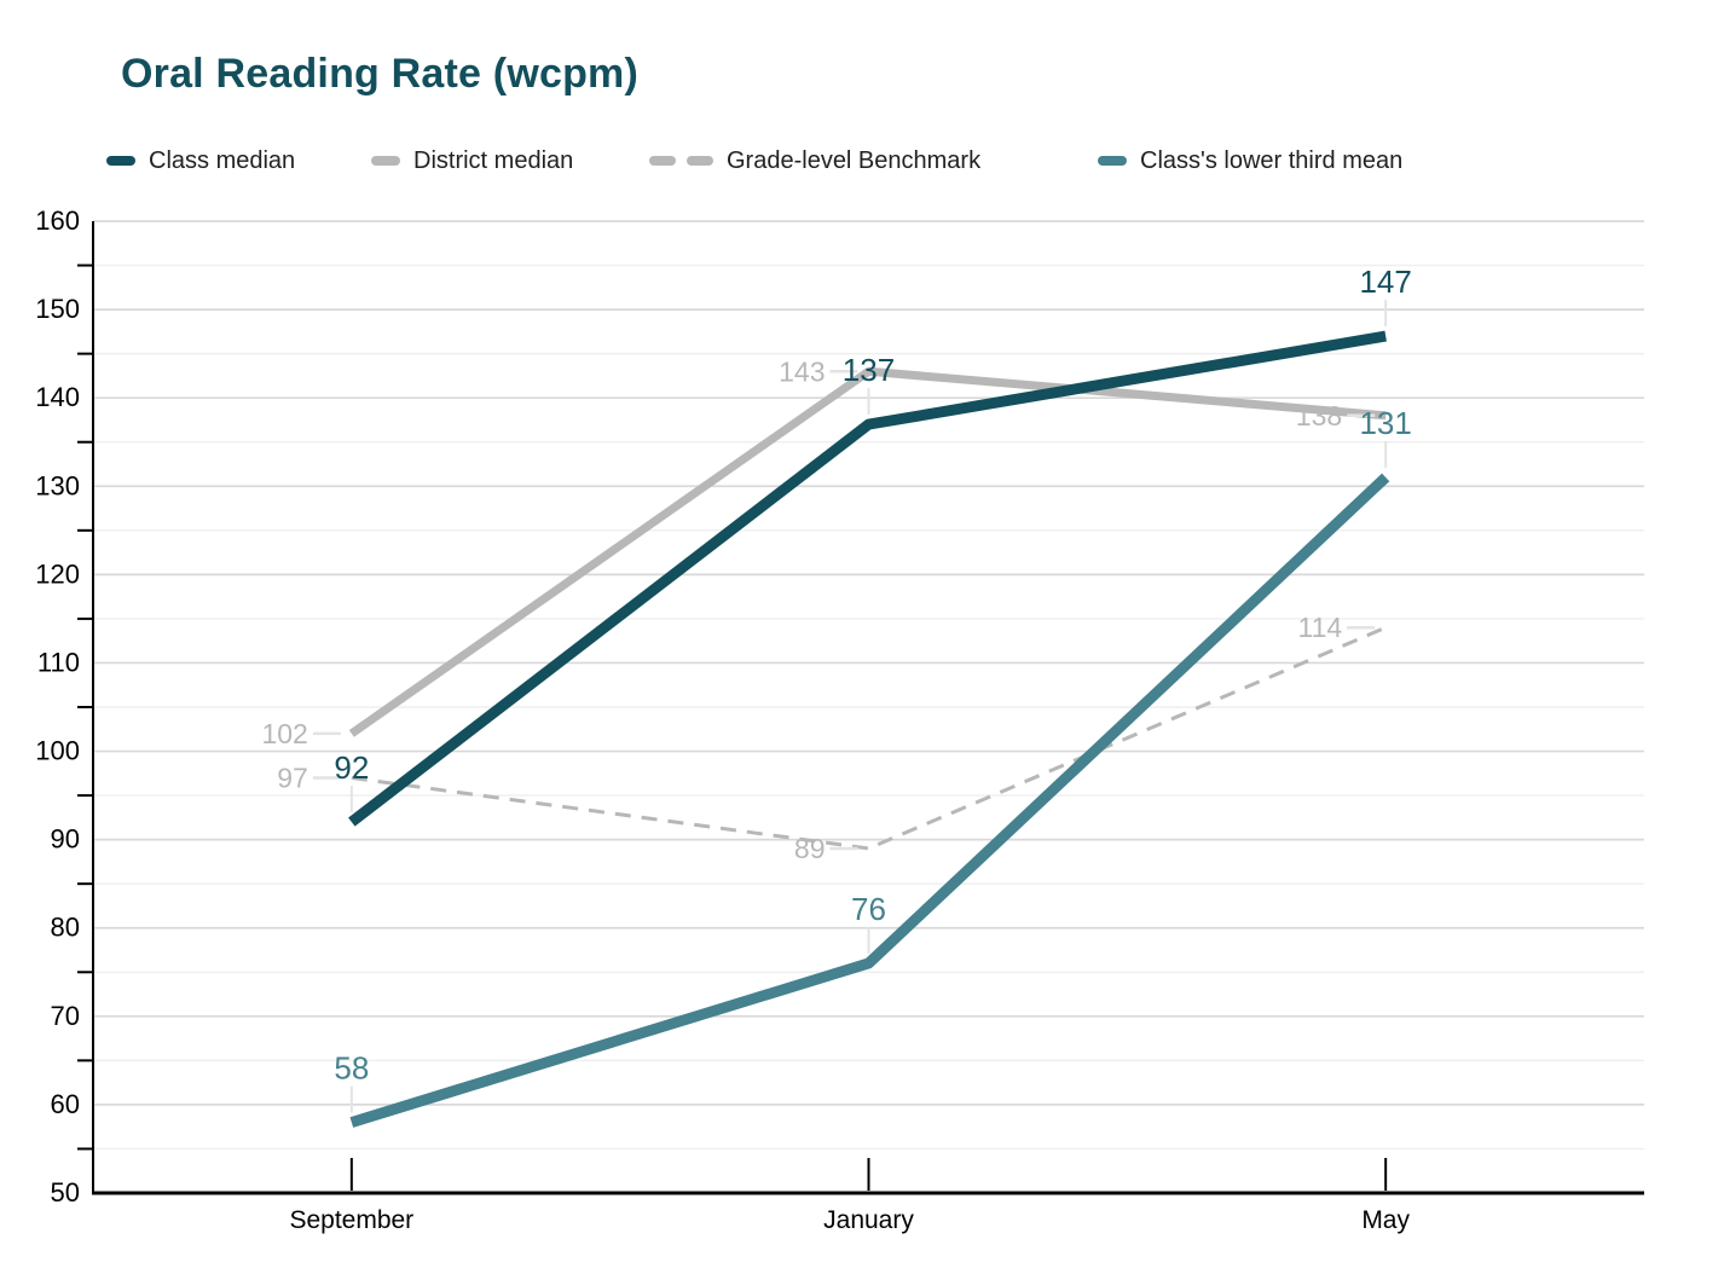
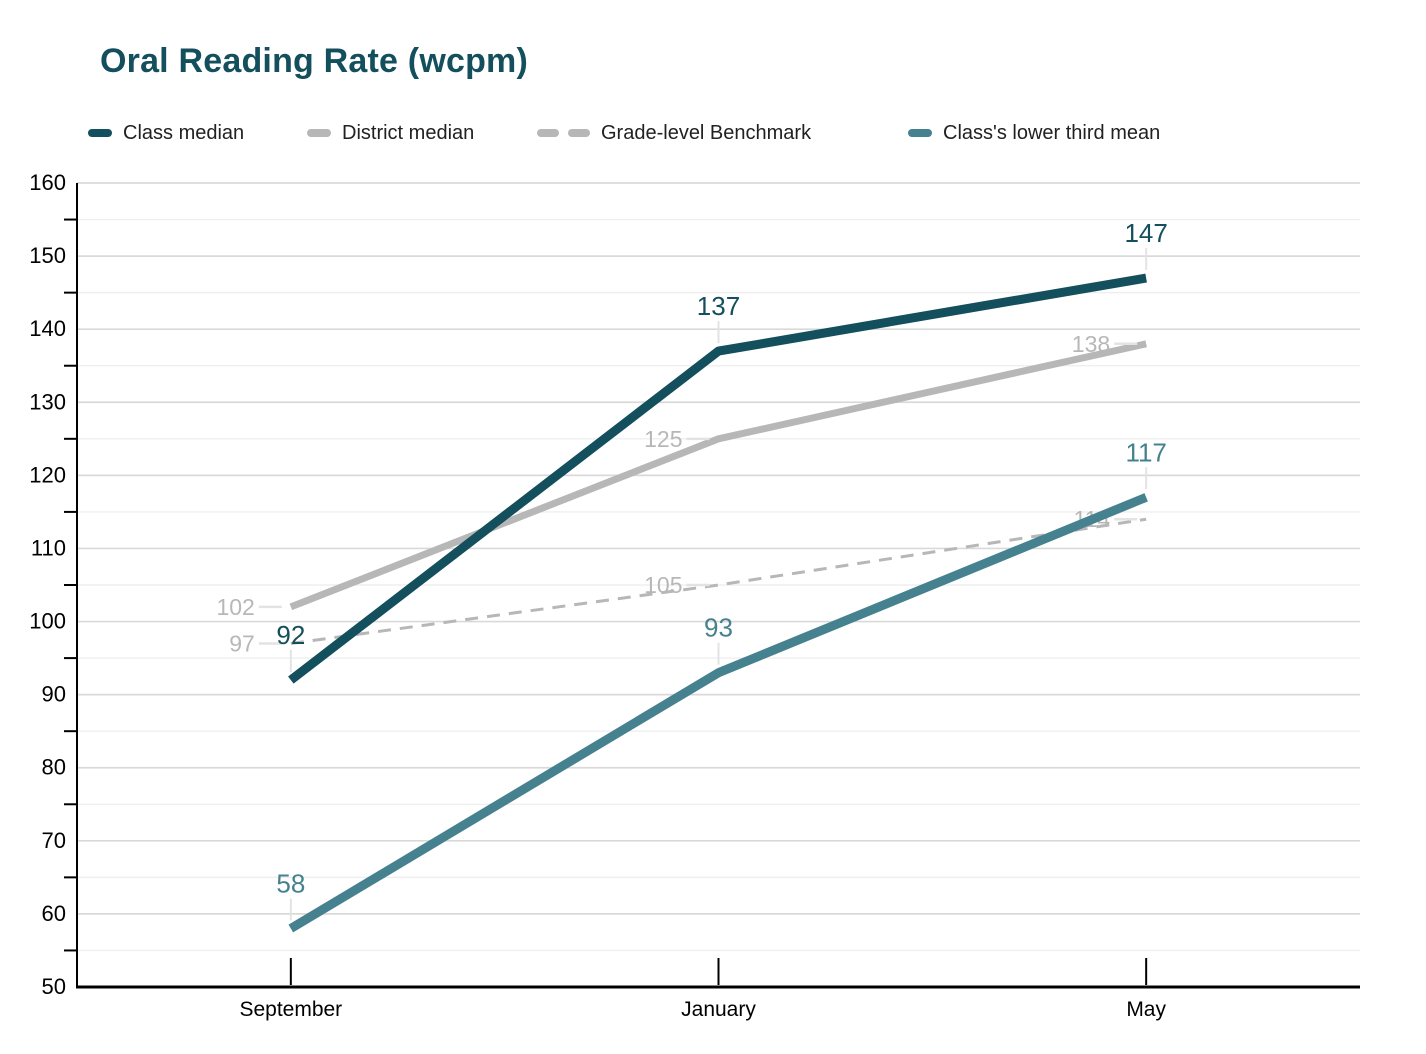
District median/January: 143 -> 125
Grade-level Benchmark/January: 89 -> 105
Class's lower third mean/January: 76 -> 93
Class's lower third mean/May: 131 -> 117
